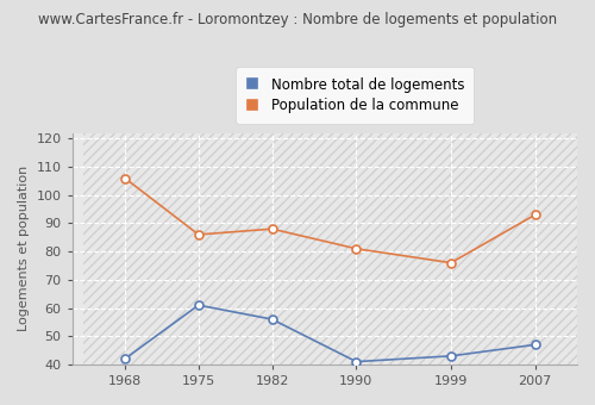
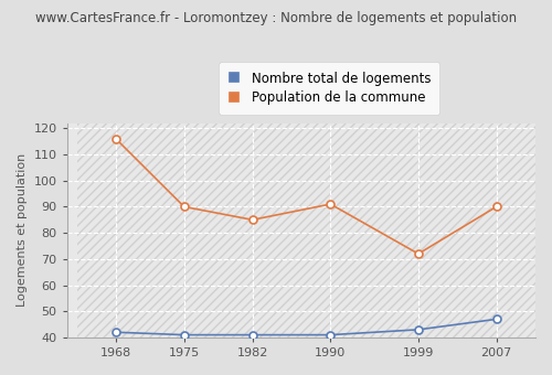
Population de la commune/1968: 106 -> 116
Nombre total de logements/1975: 61 -> 41
Population de la commune/1975: 86 -> 90
Nombre total de logements/1982: 56 -> 41
Population de la commune/1982: 88 -> 85
Population de la commune/1990: 81 -> 91
Population de la commune/1999: 76 -> 72
Population de la commune/2007: 93 -> 90
